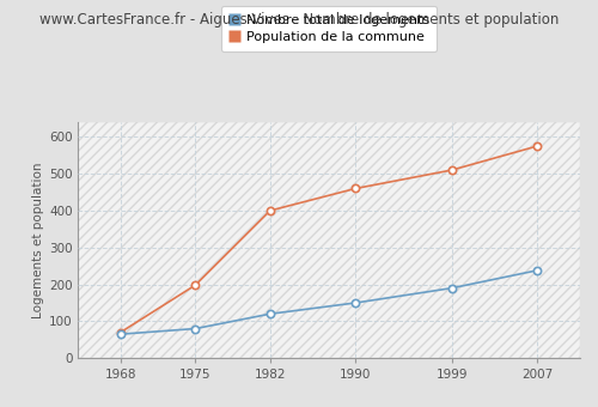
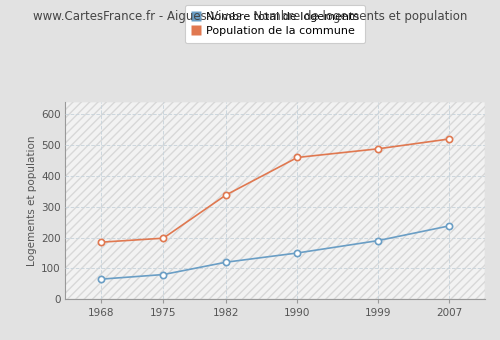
Population de la commune/1968: 70 -> 185
Population de la commune/1982: 400 -> 338
Population de la commune/1999: 510 -> 488
Population de la commune/2007: 575 -> 520
